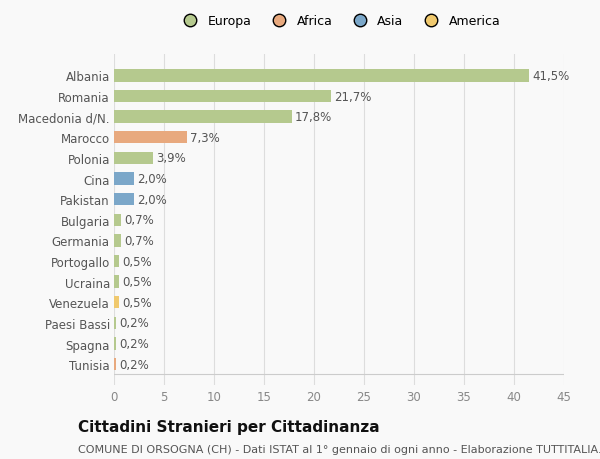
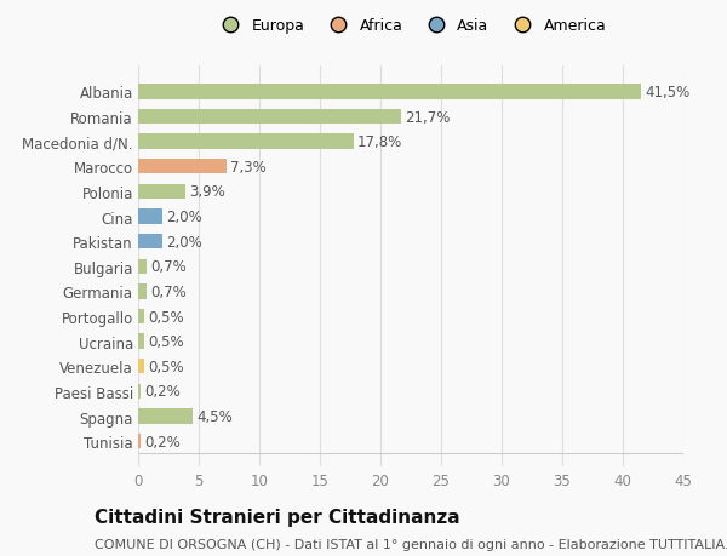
Spagna: 0,2% -> 4,5%
